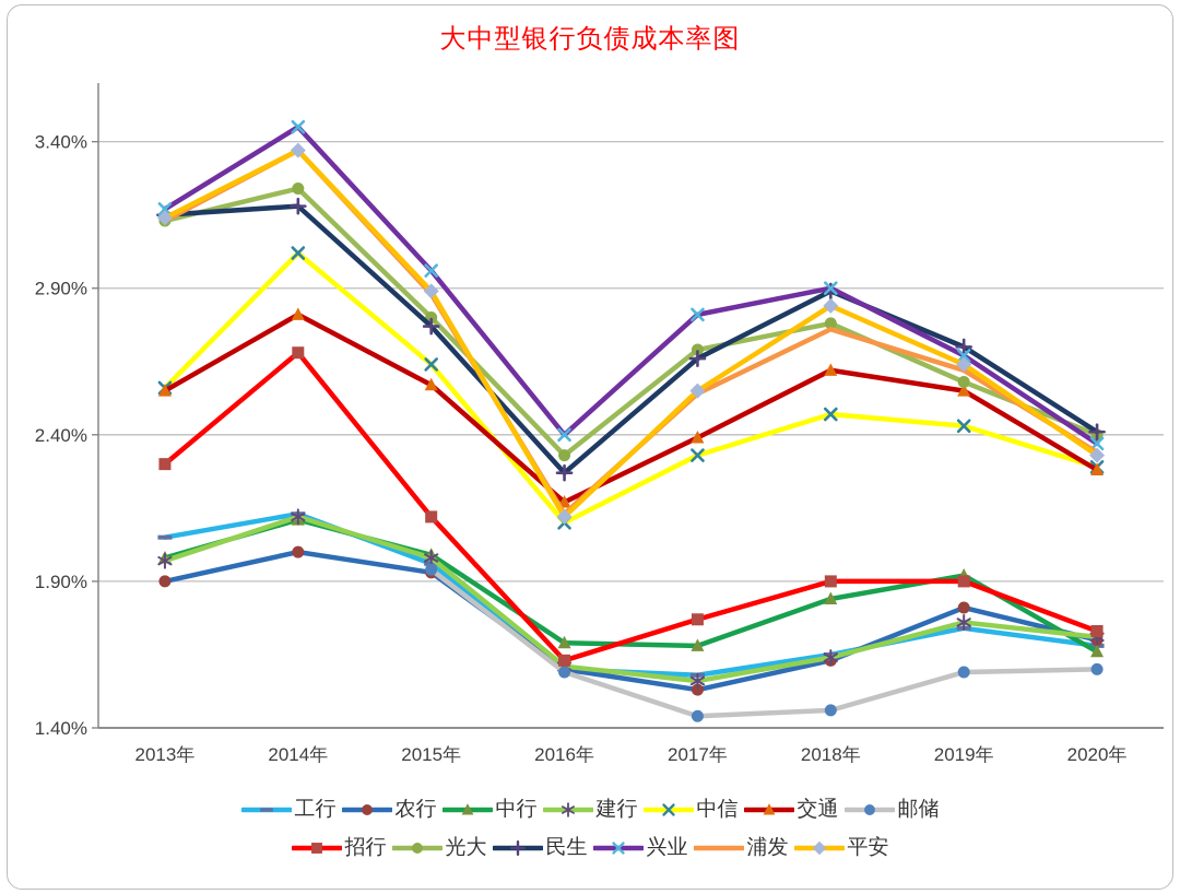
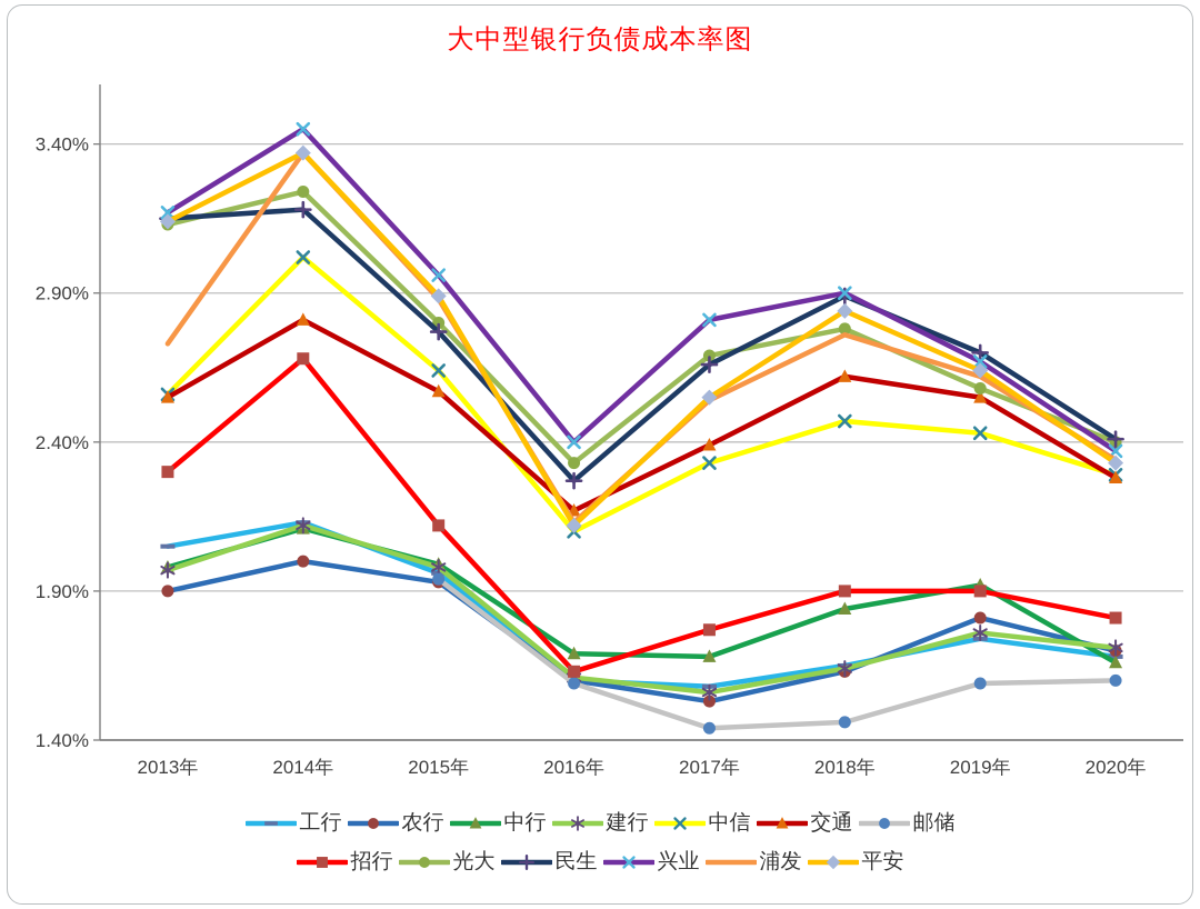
浦发/2013年: 3.13% -> 2.73%
招行/2020年: 1.73% -> 1.81%
